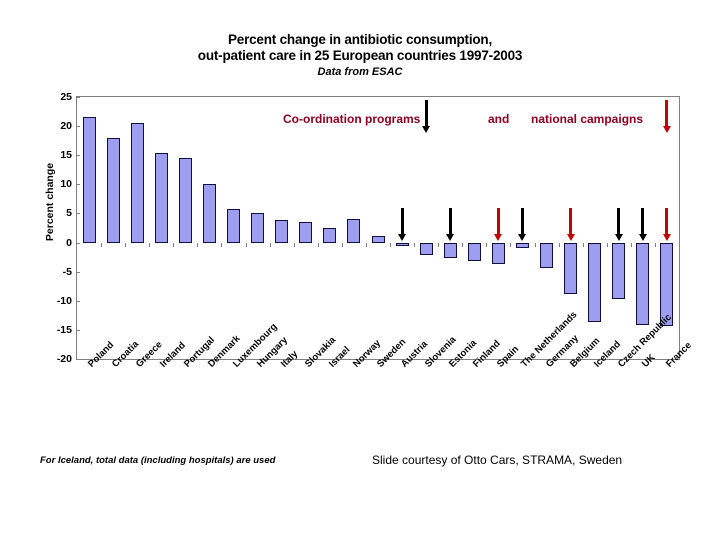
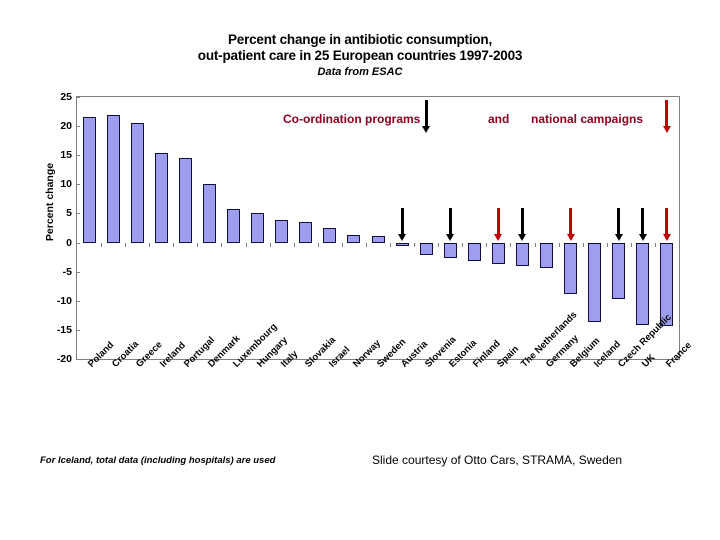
Croatia: 18 -> 22
Norway: 4 -> 1
The Netherlands: -1 -> -4
